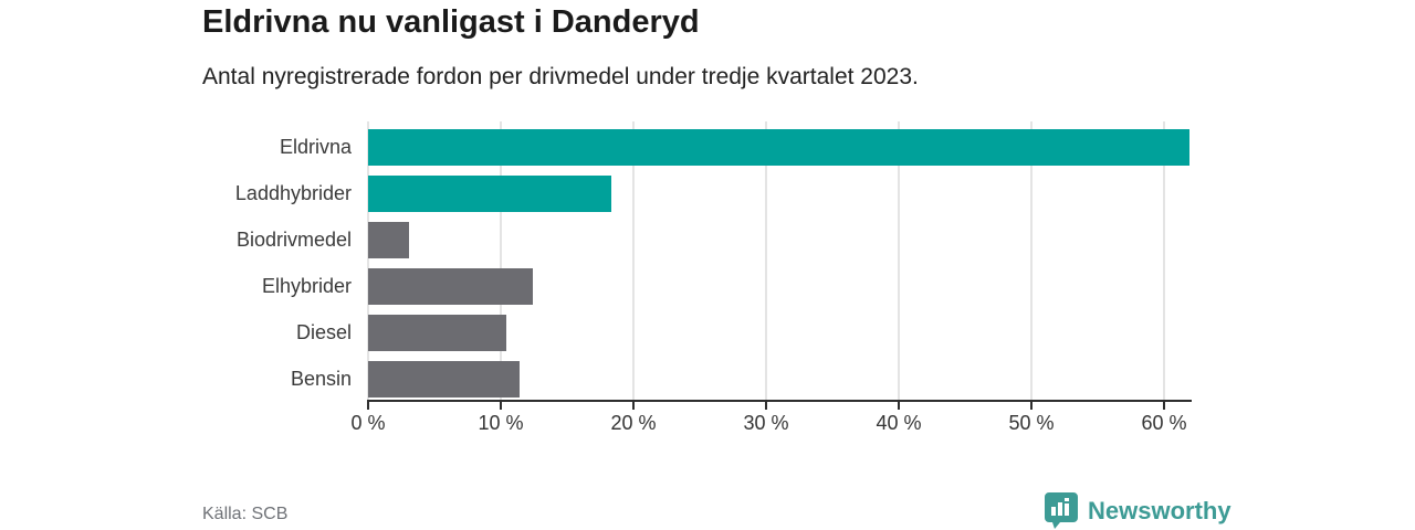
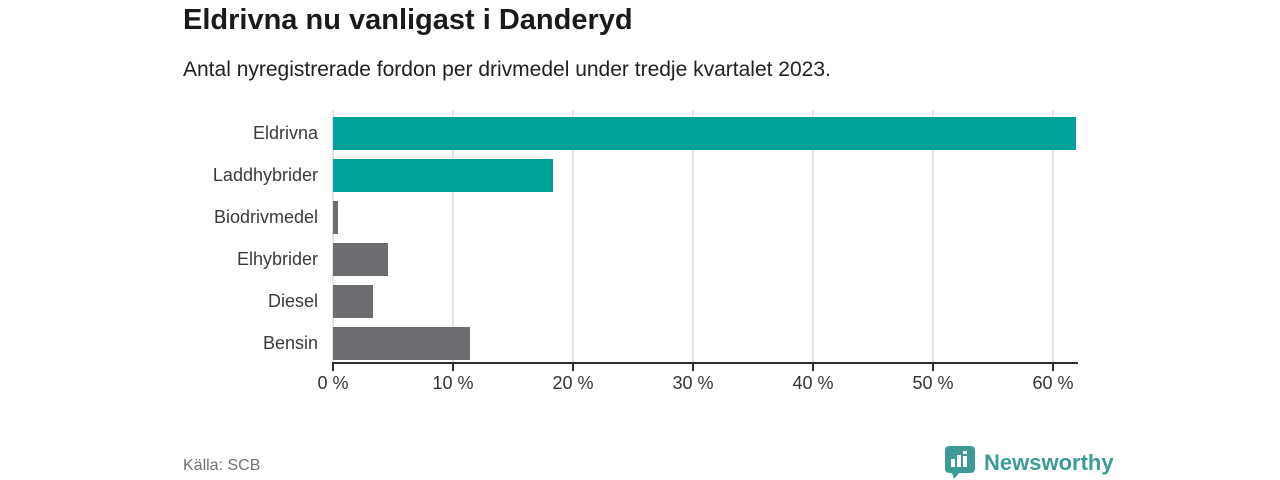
Biodrivmedel: 3.1% -> 0.4%
Elhybrider: 12.4% -> 4.6%
Diesel: 10.4% -> 3.3%
